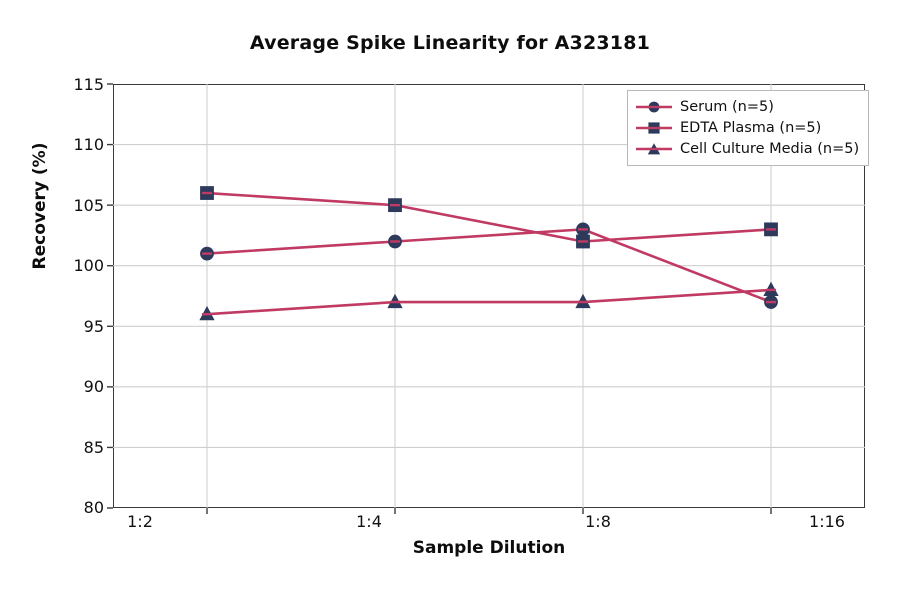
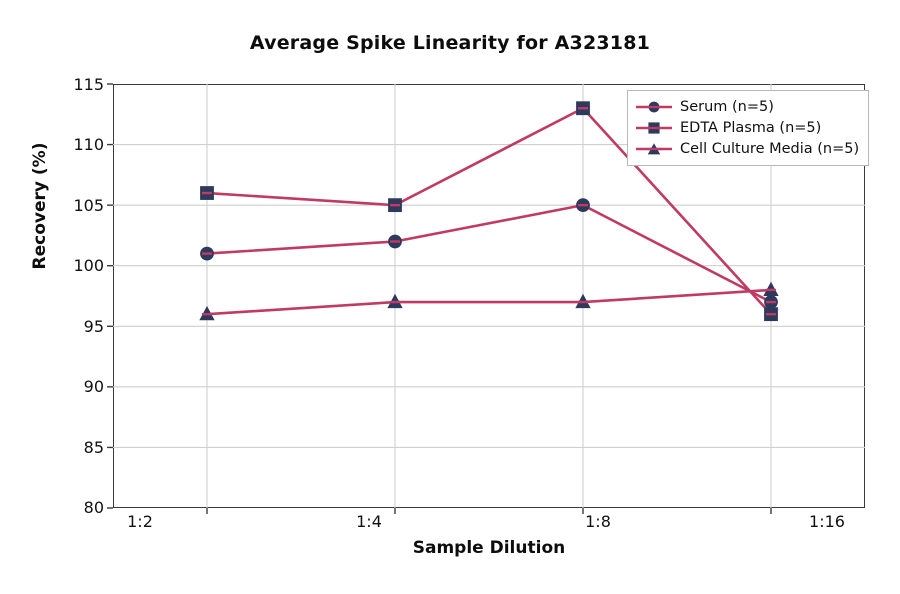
Serum (n=5)/1:8: 103 -> 105
EDTA Plasma (n=5)/1:8: 102 -> 113
EDTA Plasma (n=5)/1:16: 103 -> 96
